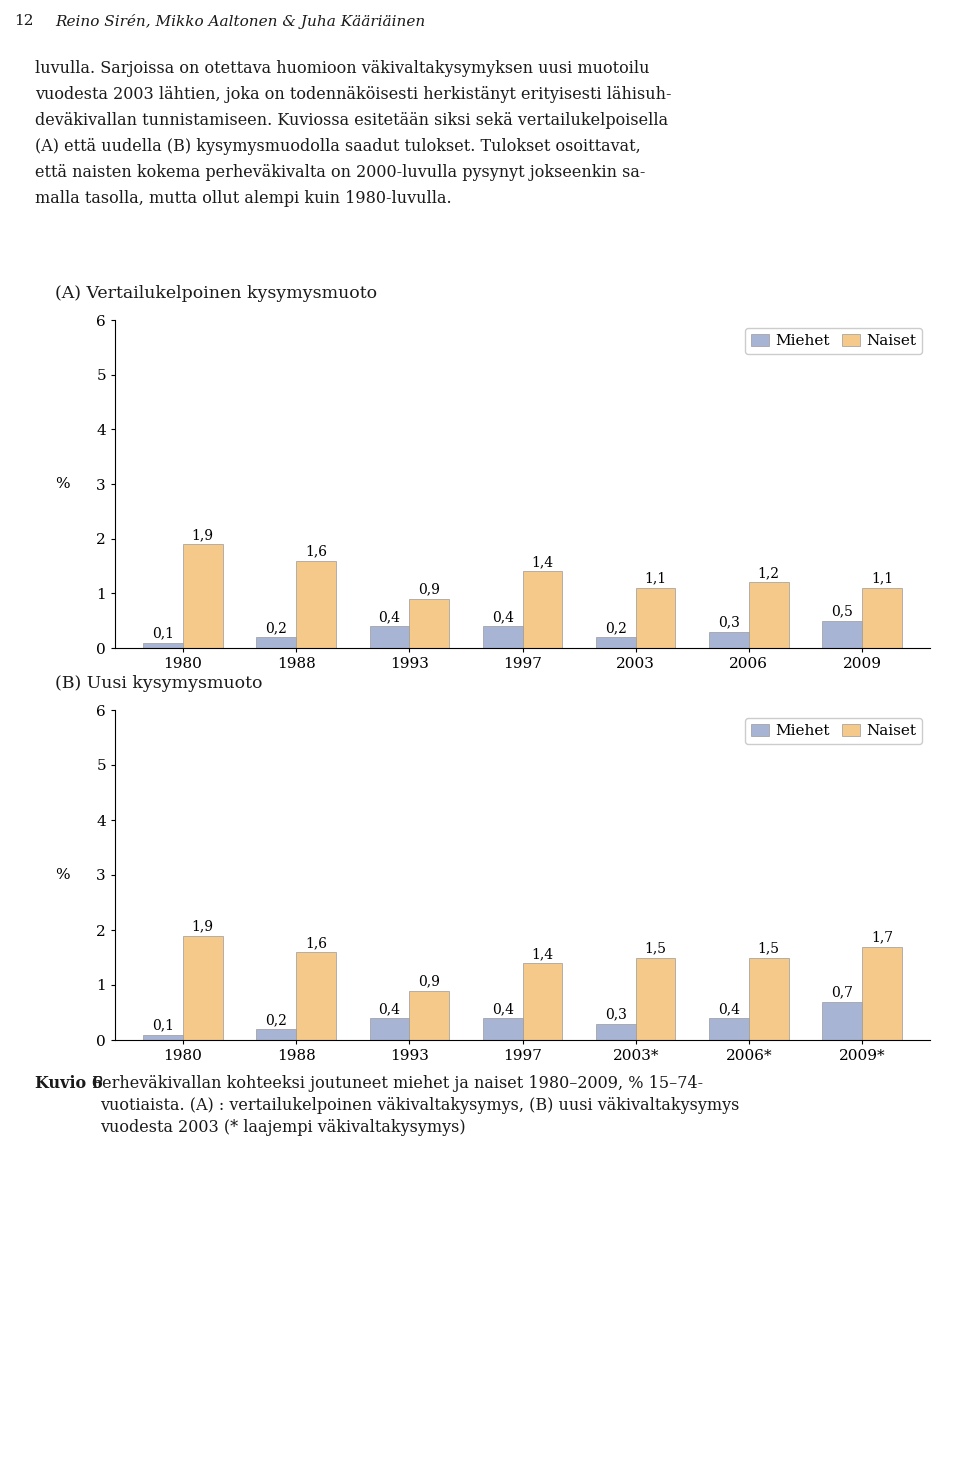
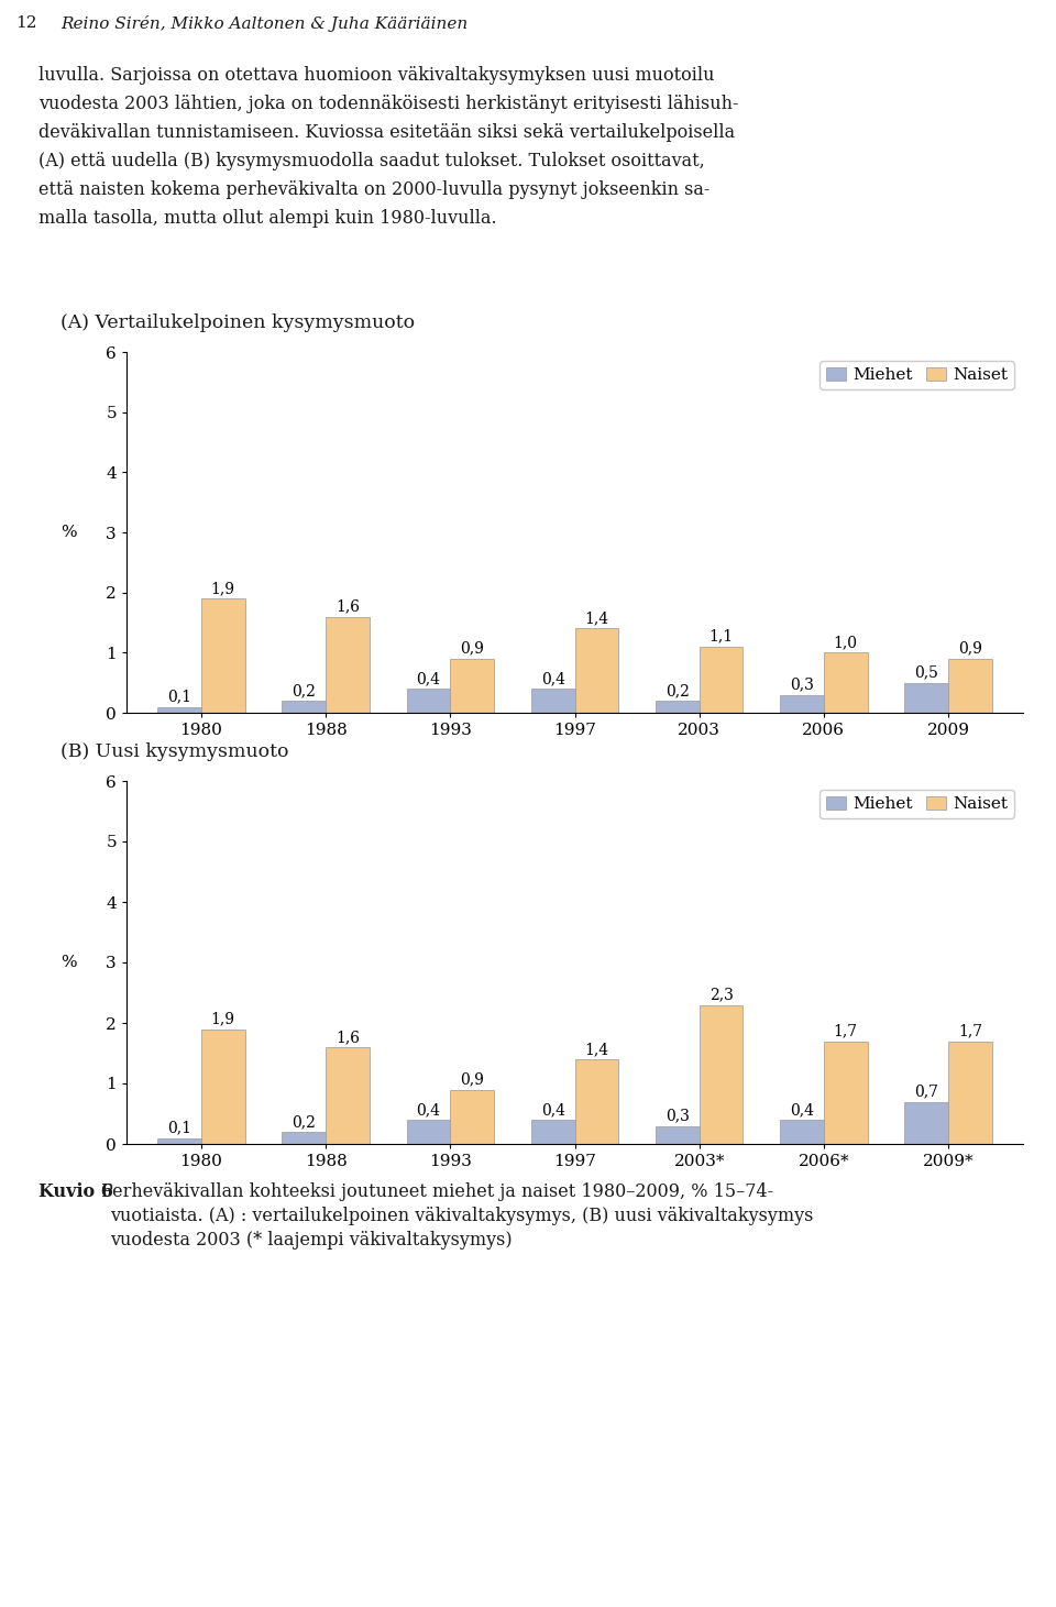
Naiset/2006: 1,2 -> 1,0
Naiset/2009: 1,1 -> 0,9
Naiset/2003*: 1,5 -> 2,3
Naiset/2006*: 1,5 -> 1,7
